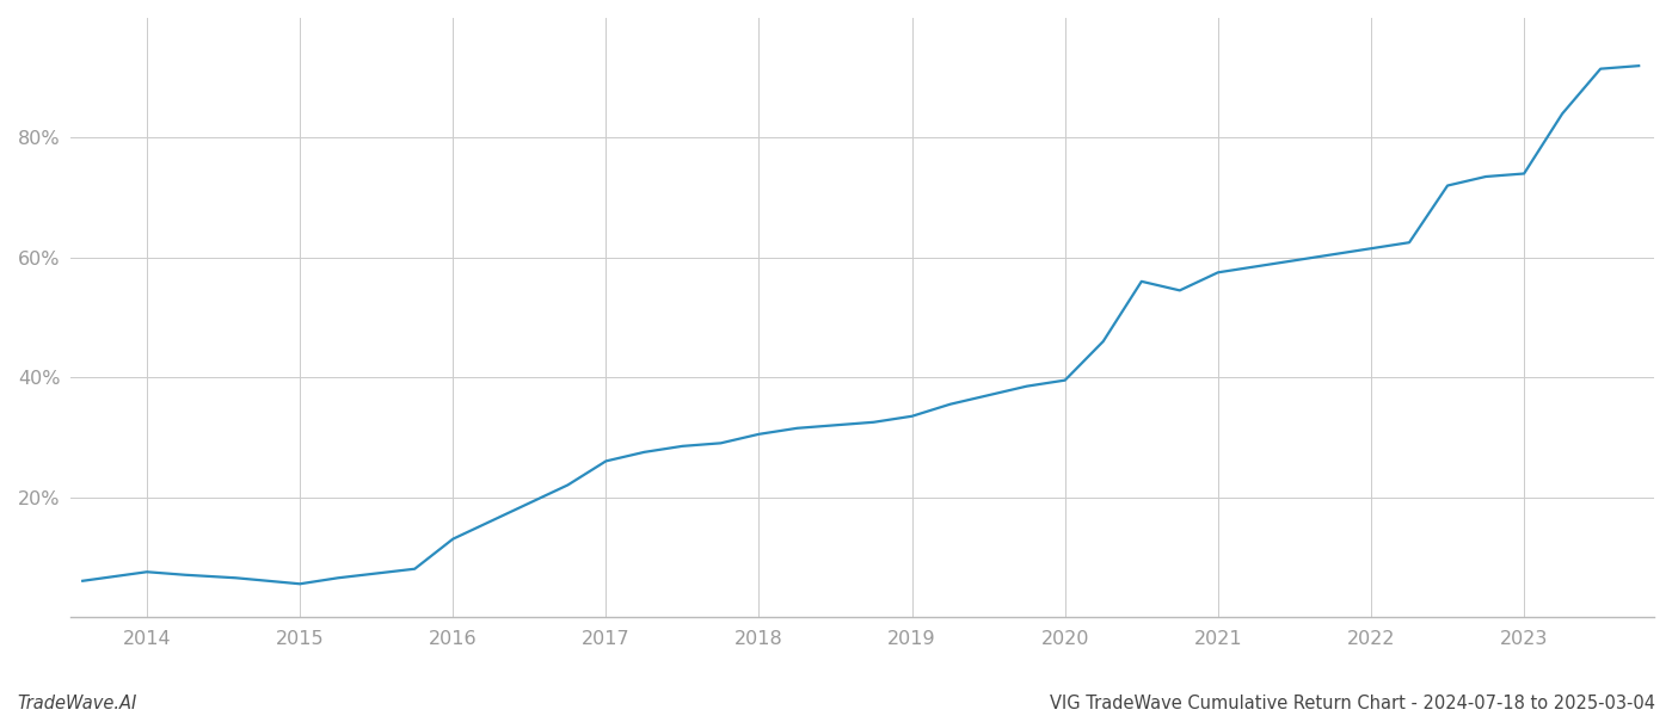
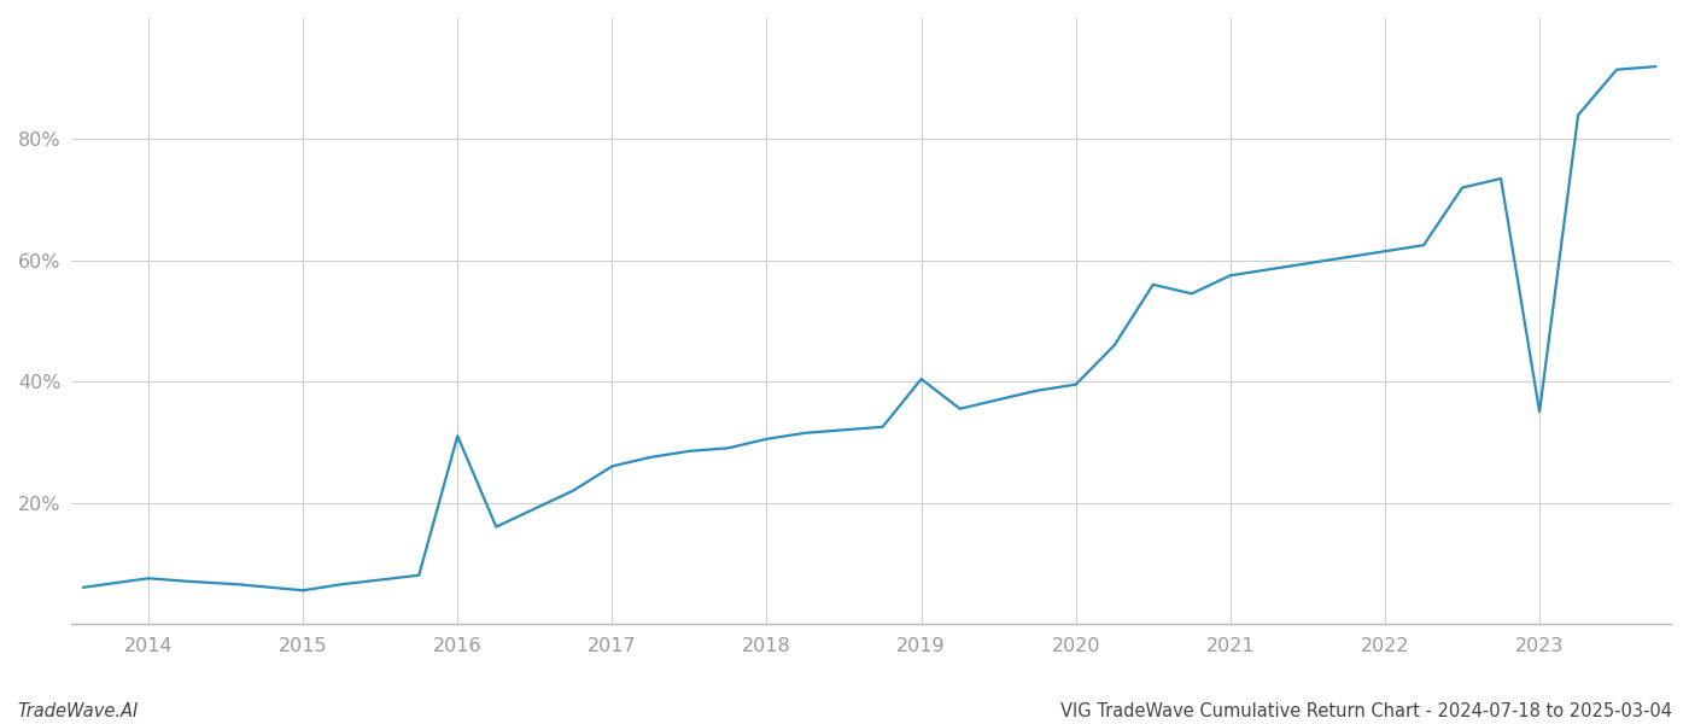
2016: 13.0% -> 31.0%
2019: 33.5% -> 40.4%
2023: 74.0% -> 35.0%
